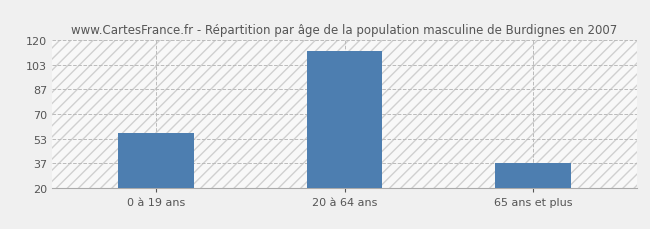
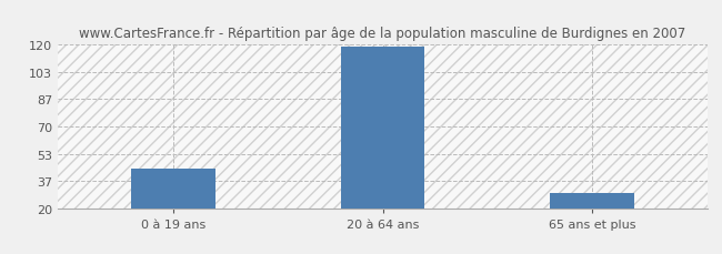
0 à 19 ans: 57 -> 44
20 à 64 ans: 113 -> 119
65 ans et plus: 37 -> 29
